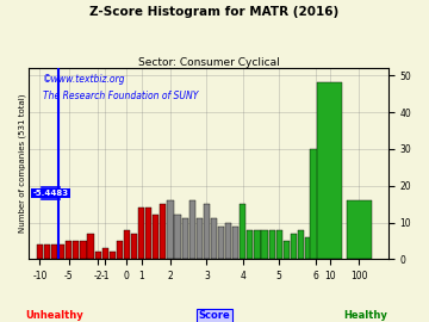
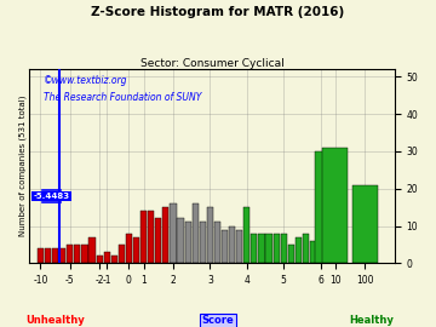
10: 48 -> 31
100: 16 -> 21
